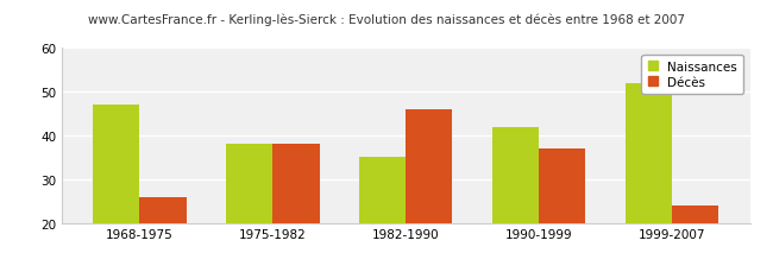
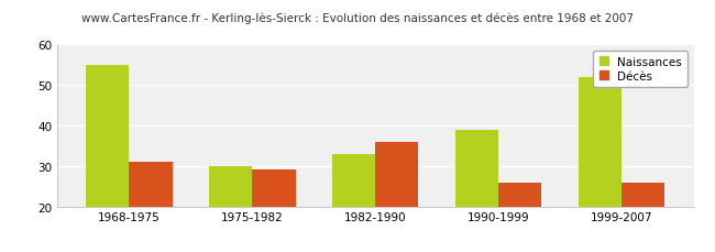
Naissances/1968-1975: 47 -> 55
Décès/1968-1975: 26 -> 31
Naissances/1975-1982: 38 -> 30
Décès/1975-1982: 38 -> 29
Naissances/1982-1990: 35 -> 33
Décès/1982-1990: 46 -> 36
Naissances/1990-1999: 42 -> 39
Décès/1990-1999: 37 -> 26
Décès/1999-2007: 24 -> 26
